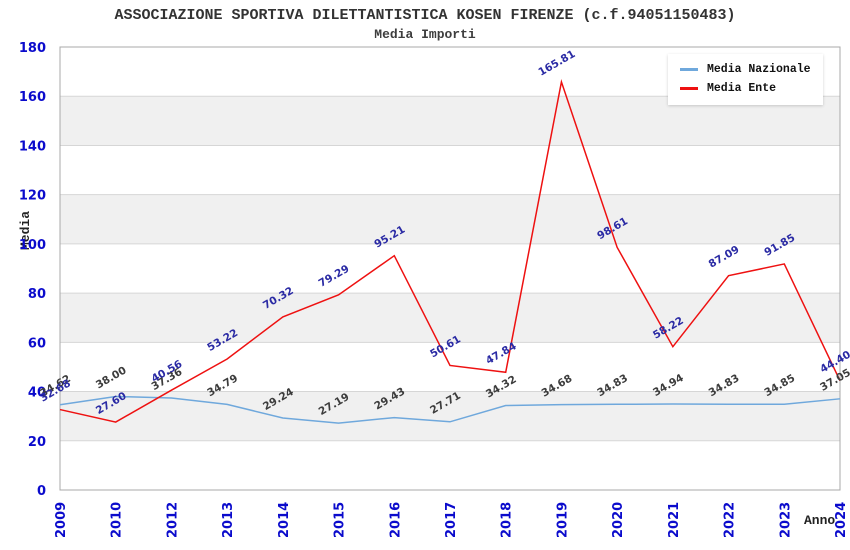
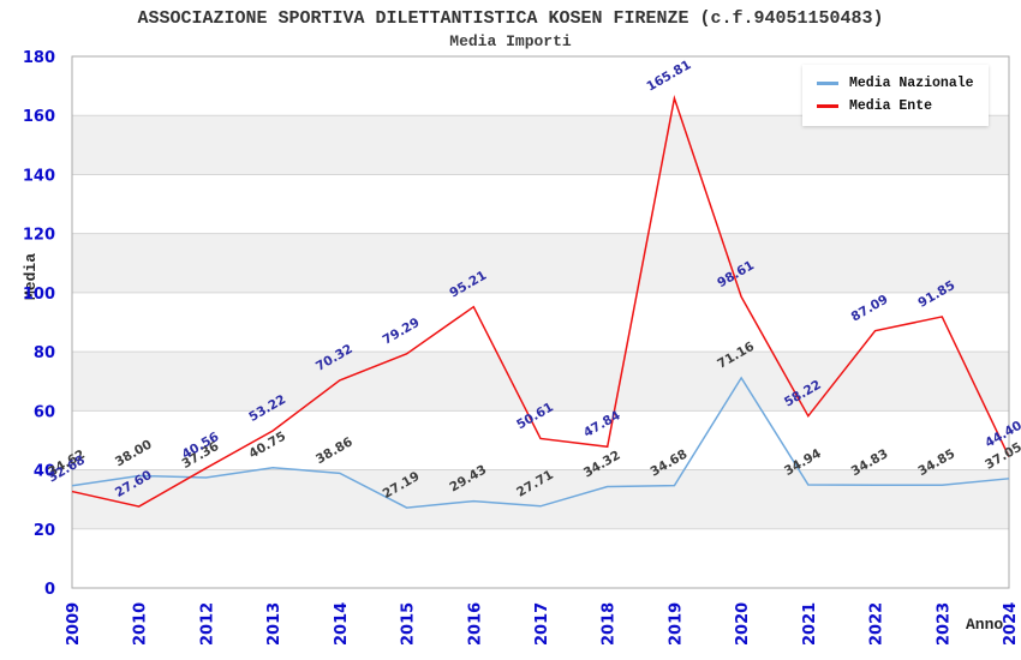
Media Nazionale/2013: 34.79 -> 40.75
Media Nazionale/2014: 29.24 -> 38.86
Media Nazionale/2020: 34.83 -> 71.16
